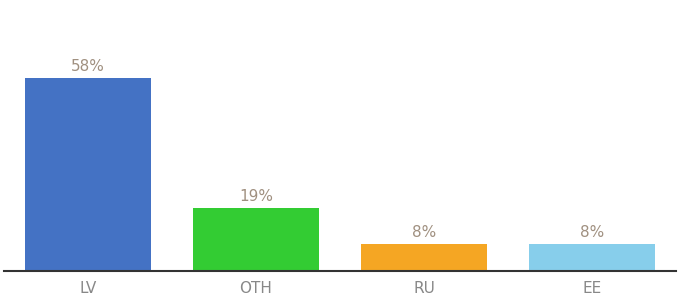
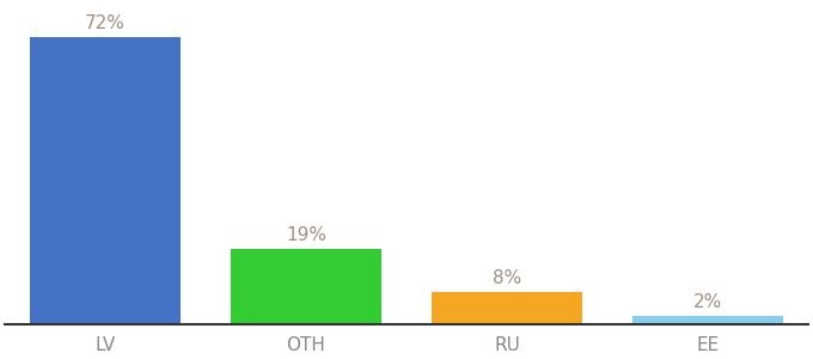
LV: 58% -> 72%
EE: 8% -> 2%
